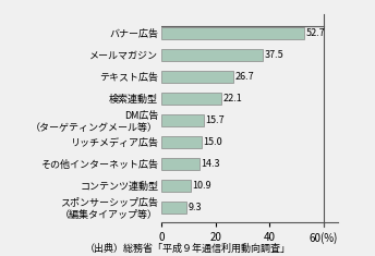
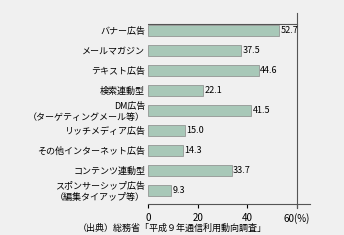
テキスト広告: 26.7 -> 44.6
DM広告 （ターゲティングメール等）: 15.7 -> 41.5
コンテンツ連動型: 10.9 -> 33.7
